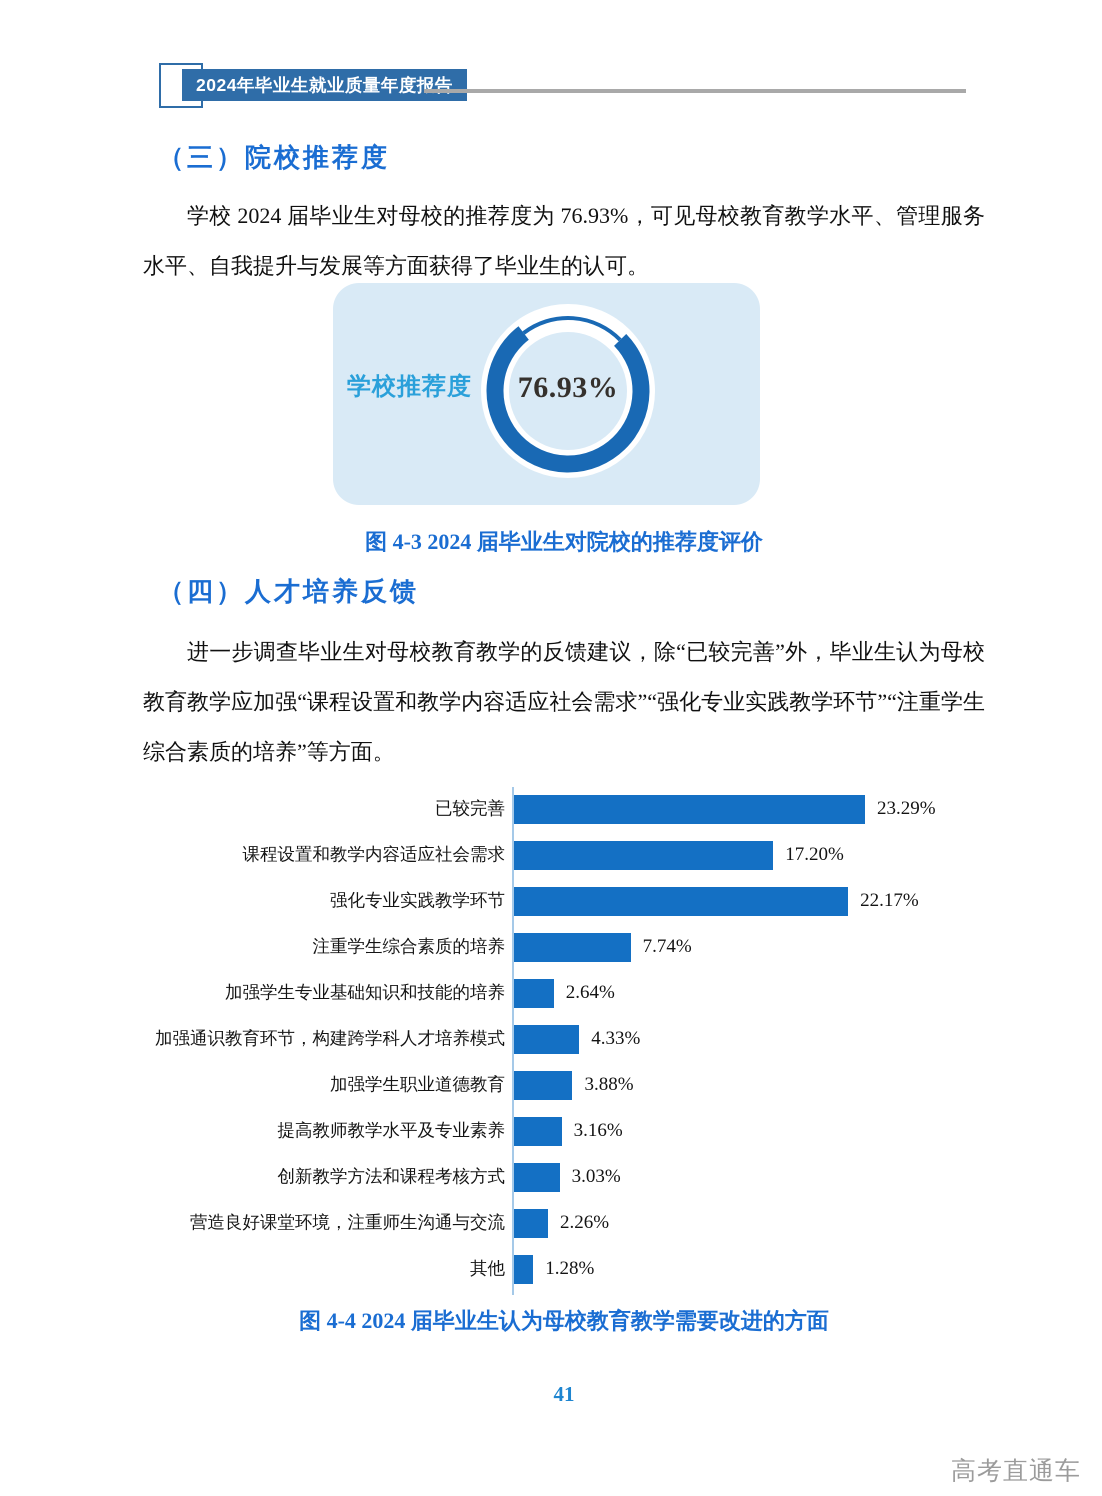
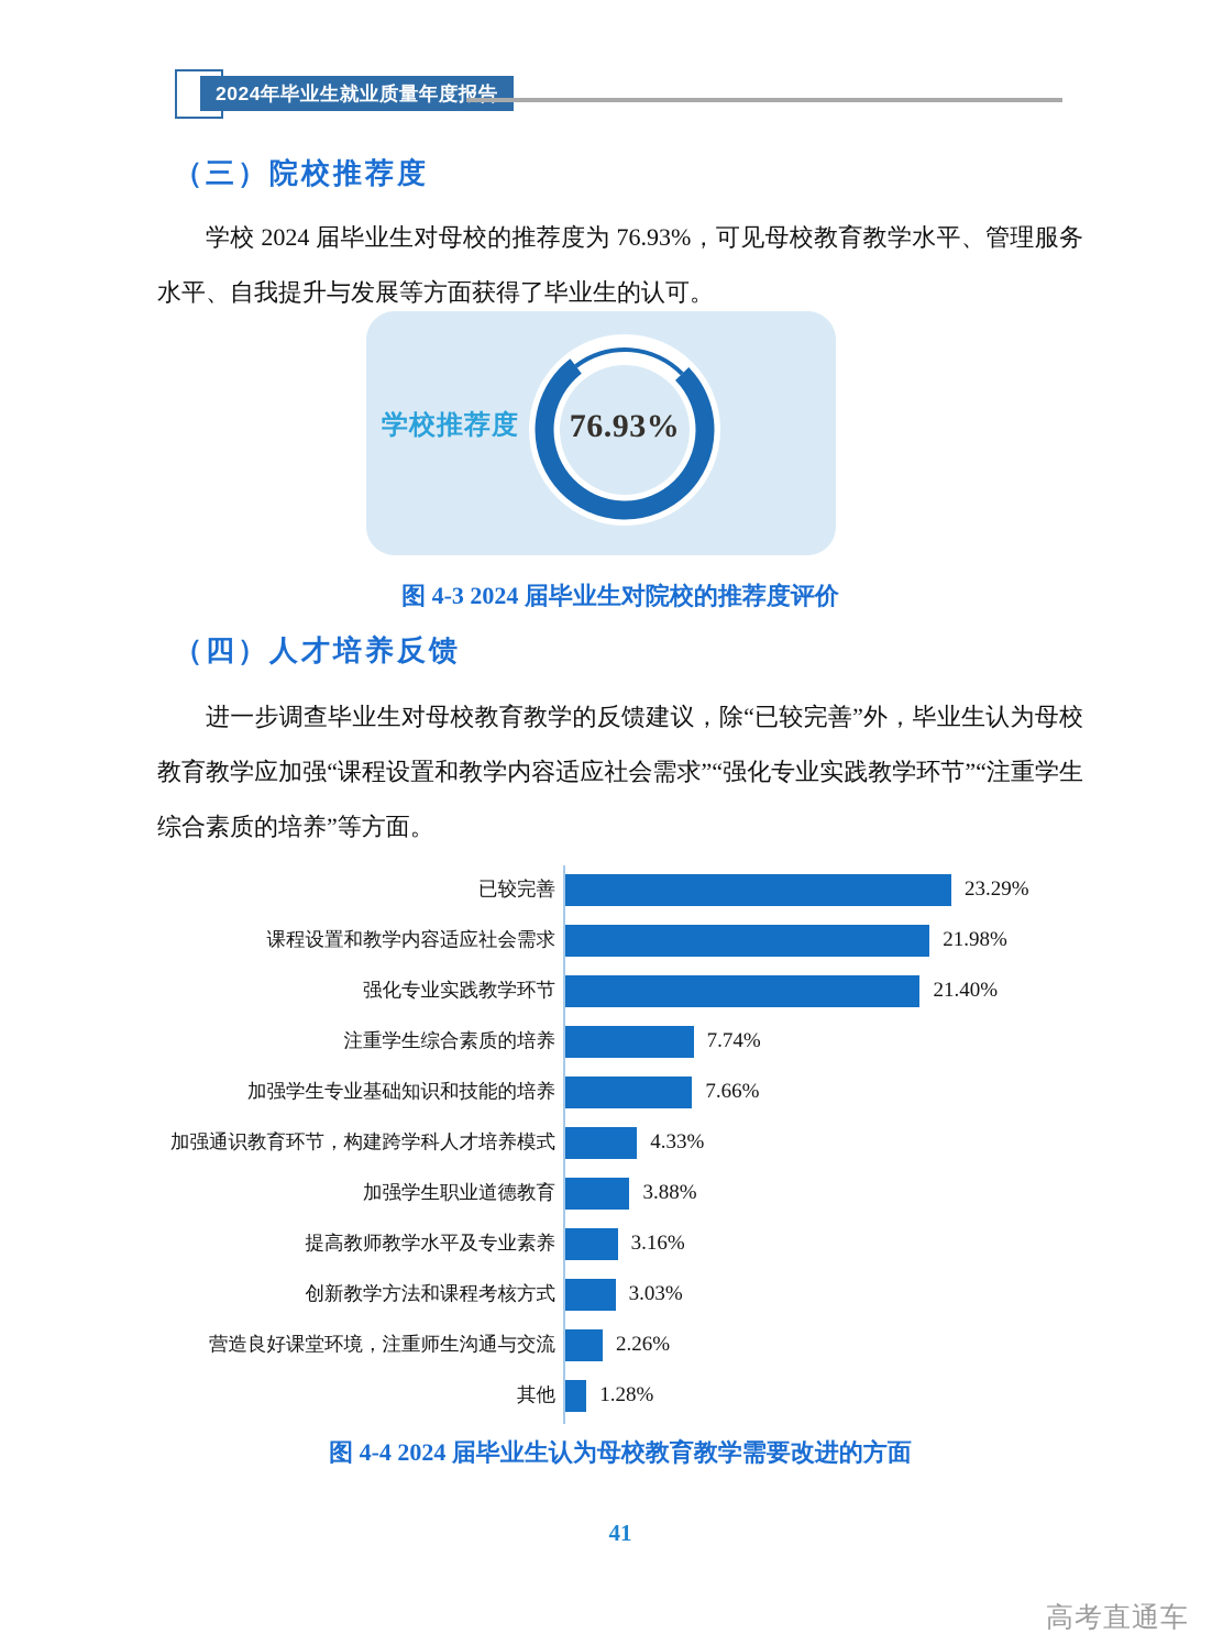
图 4-4 2024 届毕业生认为母校教育教学需要改进的方面/课程设置和教学内容适应社会需求: 17.20% -> 21.98%
图 4-4 2024 届毕业生认为母校教育教学需要改进的方面/强化专业实践教学环节: 22.17% -> 21.40%
图 4-4 2024 届毕业生认为母校教育教学需要改进的方面/加强学生专业基础知识和技能的培养: 2.64% -> 7.66%
